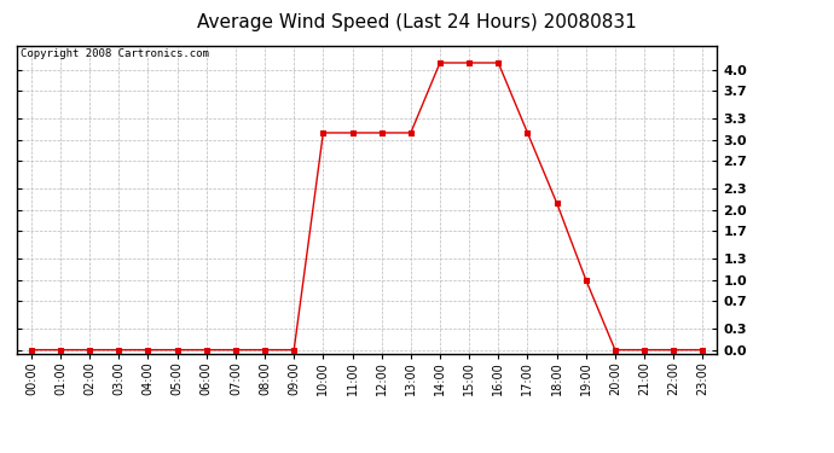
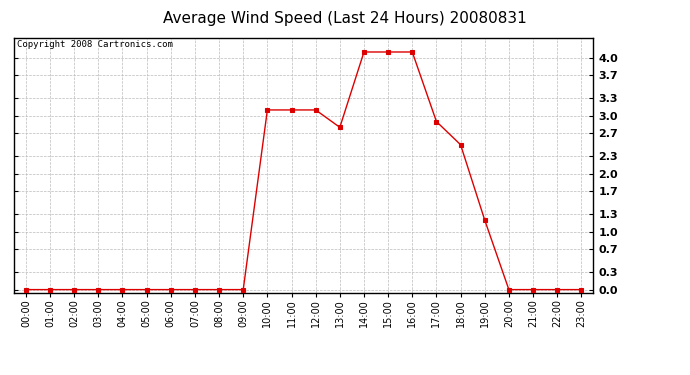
13:00: 3.1 -> 2.8
17:00: 3.1 -> 2.9
18:00: 2.1 -> 2.5
19:00: 1.0 -> 1.2
